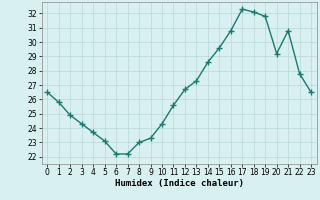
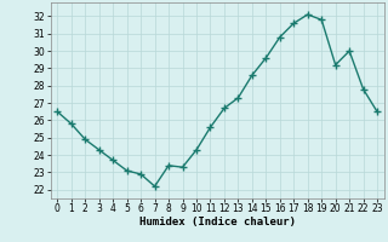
6: 22.2 -> 22.9
8: 23.0 -> 23.4
17: 32.3 -> 31.6
21: 30.8 -> 30.0
